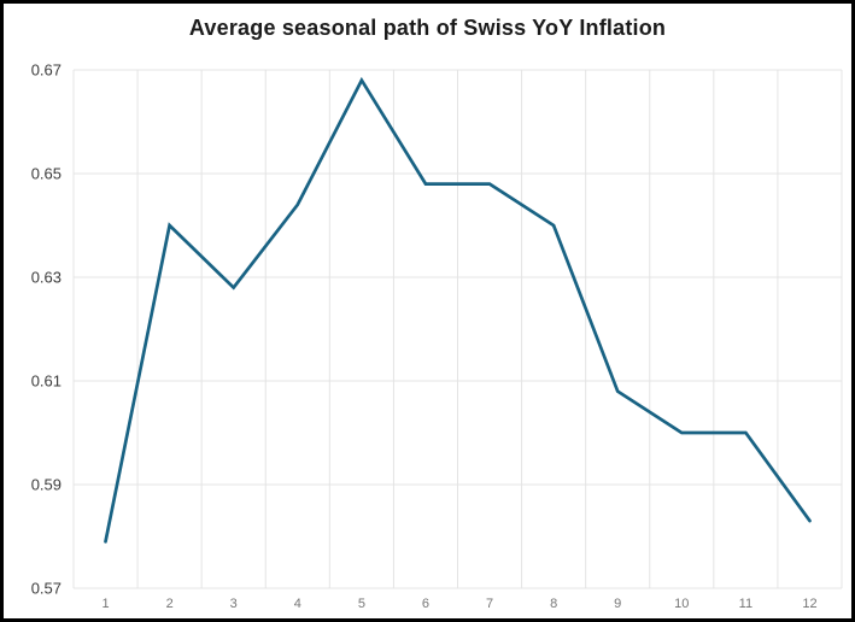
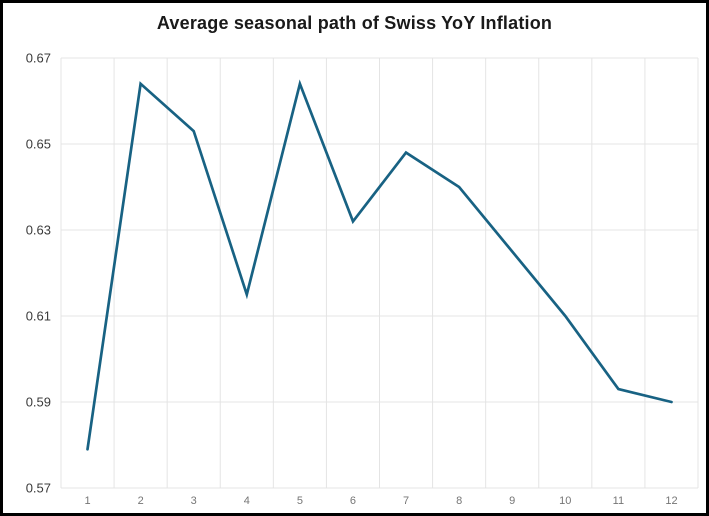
2: 0.640 -> 0.664
3: 0.628 -> 0.653
4: 0.644 -> 0.615
5: 0.668 -> 0.664
6: 0.648 -> 0.632
9: 0.608 -> 0.625
10: 0.600 -> 0.610
11: 0.600 -> 0.593
12: 0.583 -> 0.590
